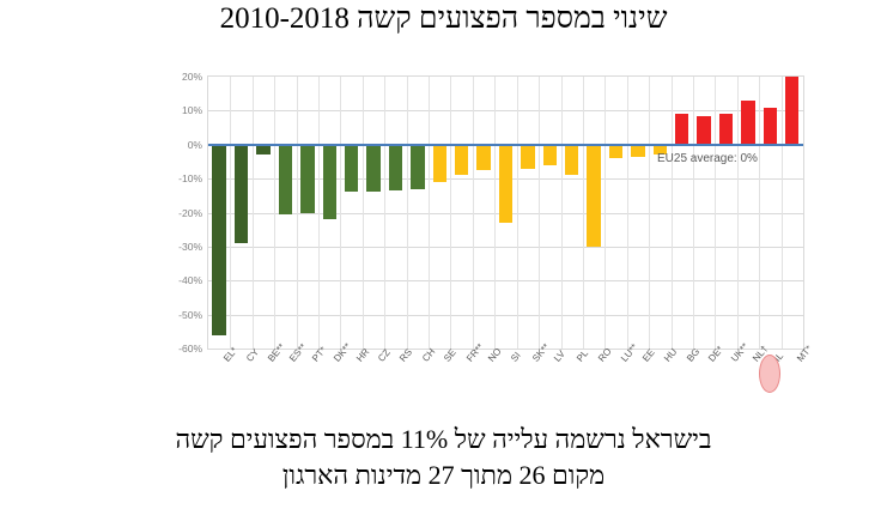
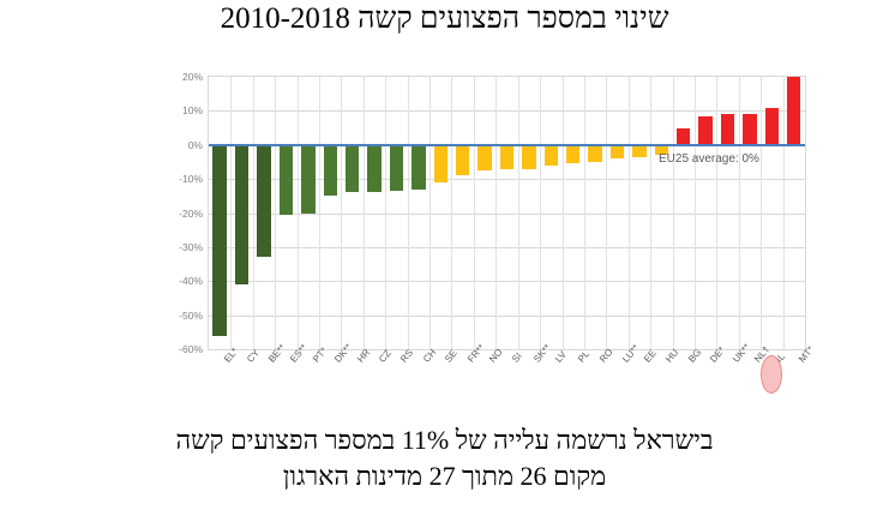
CY: -29% -> -41%
BE**: -3% -> -33%
DK**: -22% -> -15%
SI: -23% -> -7%
PL: -9% -> -6%
RO: -30% -> -5%
BG: 9% -> 5%
NL†: 13% -> 9%
